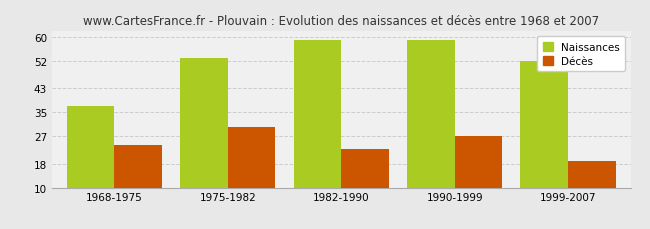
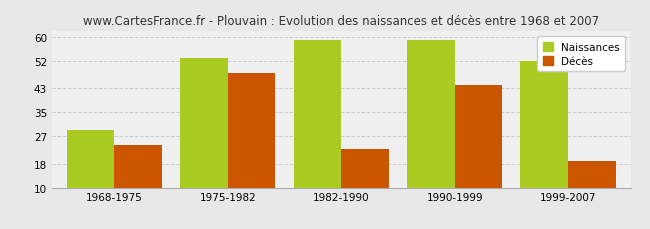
Naissances/1968-1975: 37 -> 29
Décès/1975-1982: 30 -> 48
Décès/1990-1999: 27 -> 44
